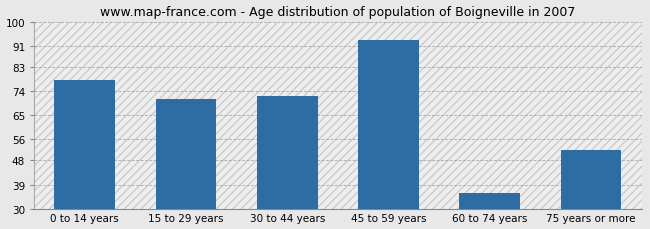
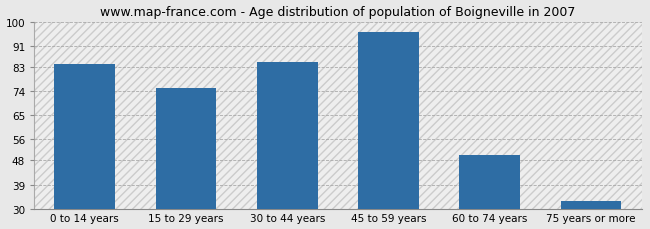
0 to 14 years: 78 -> 84
15 to 29 years: 71 -> 75
30 to 44 years: 72 -> 85
45 to 59 years: 93 -> 96
60 to 74 years: 36 -> 50
75 years or more: 52 -> 33
